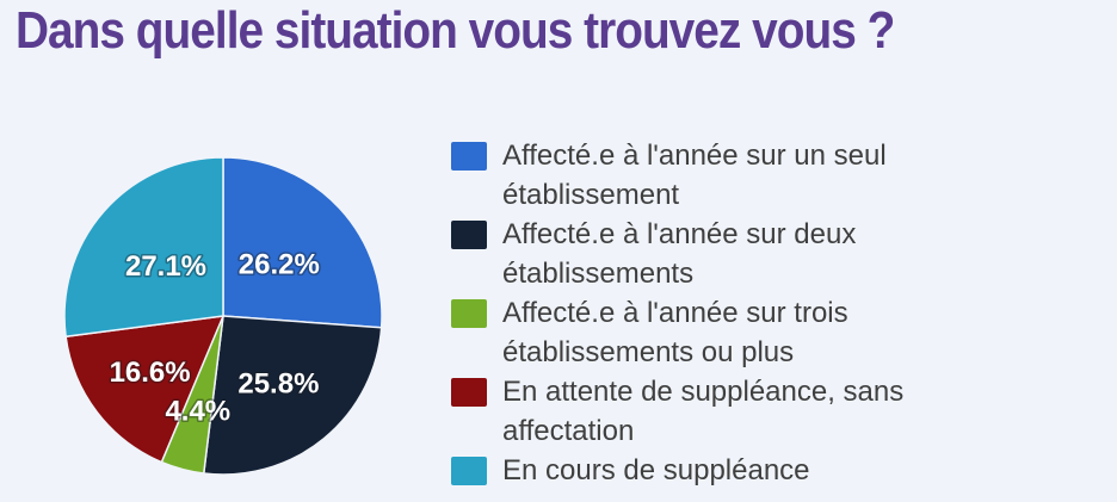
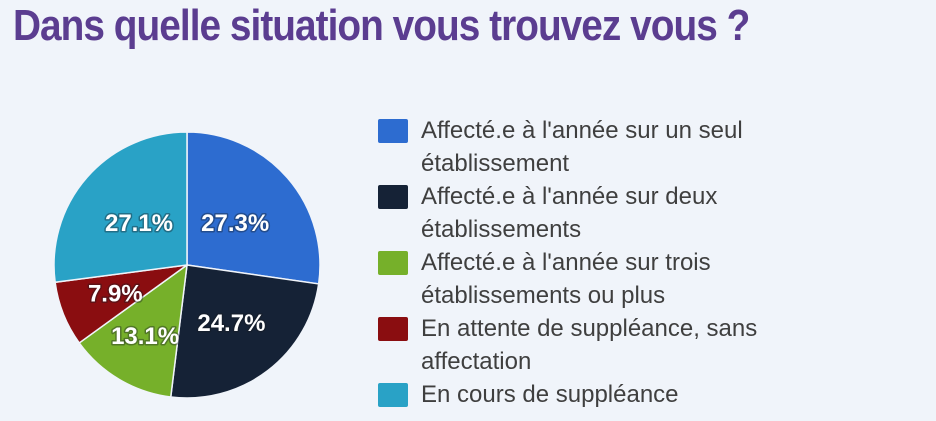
Affecté.e à l'année sur un seul établissement: 26.2% -> 27.3%
Affecté.e à l'année sur deux établissements: 25.8% -> 24.7%
Affecté.e à l'année sur trois établissements ou plus: 4.4% -> 13.1%
En attente de suppléance, sans affectation: 16.6% -> 7.9%
